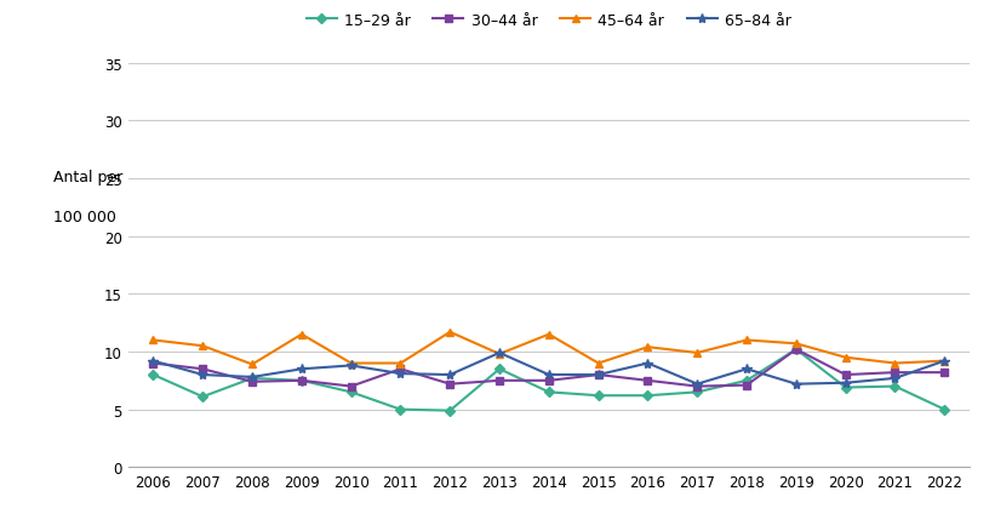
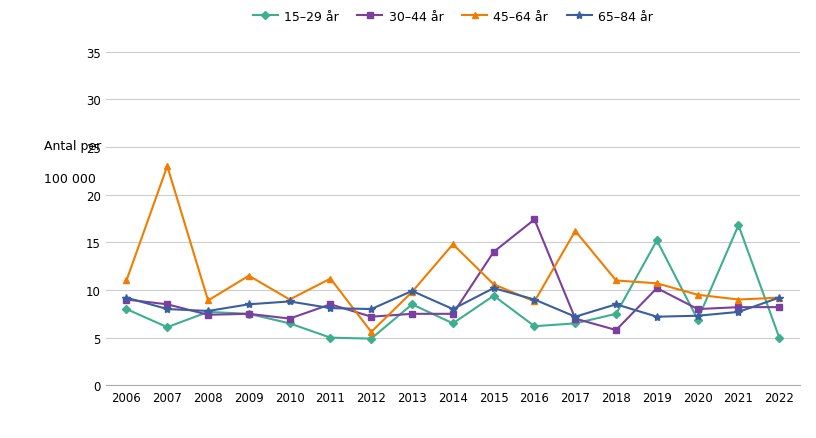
45–64 år/2007: 10.5 -> 23.0
45–64 år/2011: 9.0 -> 11.2
45–64 år/2012: 11.7 -> 5.6
45–64 år/2014: 11.5 -> 14.8
15–29 år/2015: 6.2 -> 9.4
30–44 år/2015: 8.0 -> 14.0
45–64 år/2015: 9.0 -> 10.6
65–84 år/2015: 8.0 -> 10.2
30–44 år/2016: 7.5 -> 17.4
45–64 år/2016: 10.4 -> 8.8
45–64 år/2017: 9.9 -> 16.2
30–44 år/2018: 7.1 -> 5.8
15–29 år/2019: 10.2 -> 15.2
15–29 år/2021: 7.0 -> 16.8
